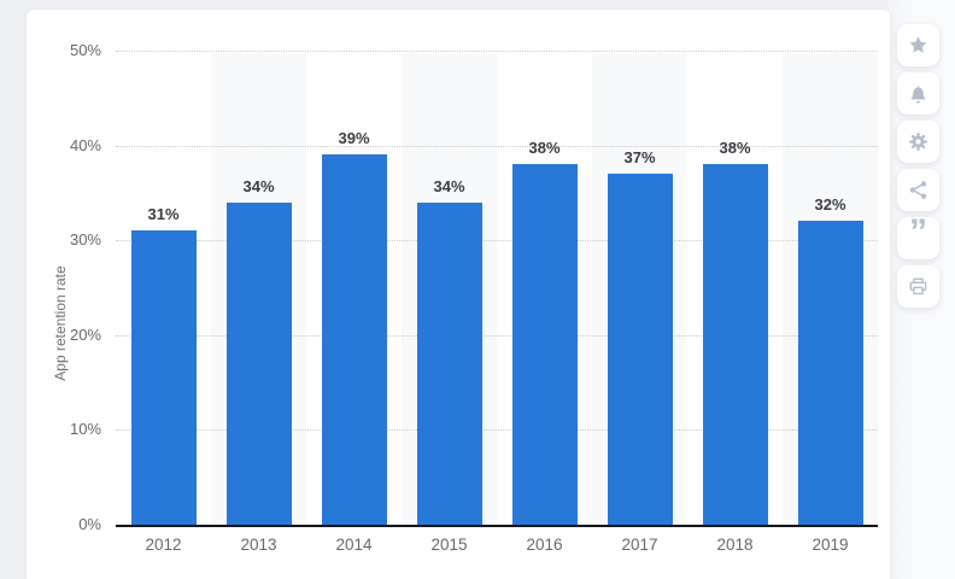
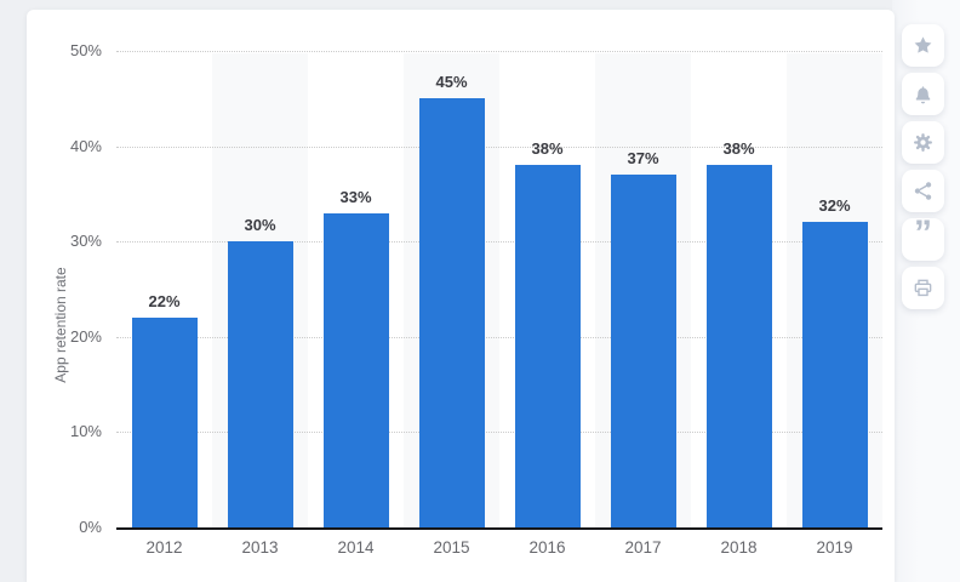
2012: 31% -> 22%
2013: 34% -> 30%
2014: 39% -> 33%
2015: 34% -> 45%
